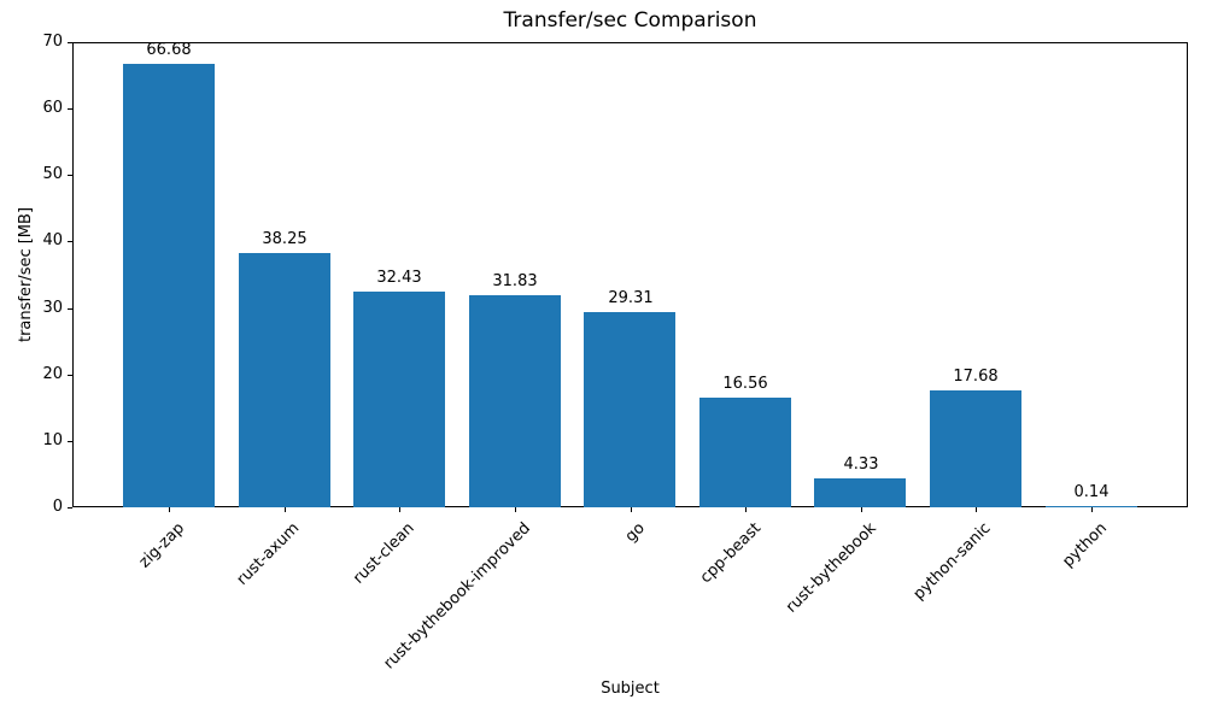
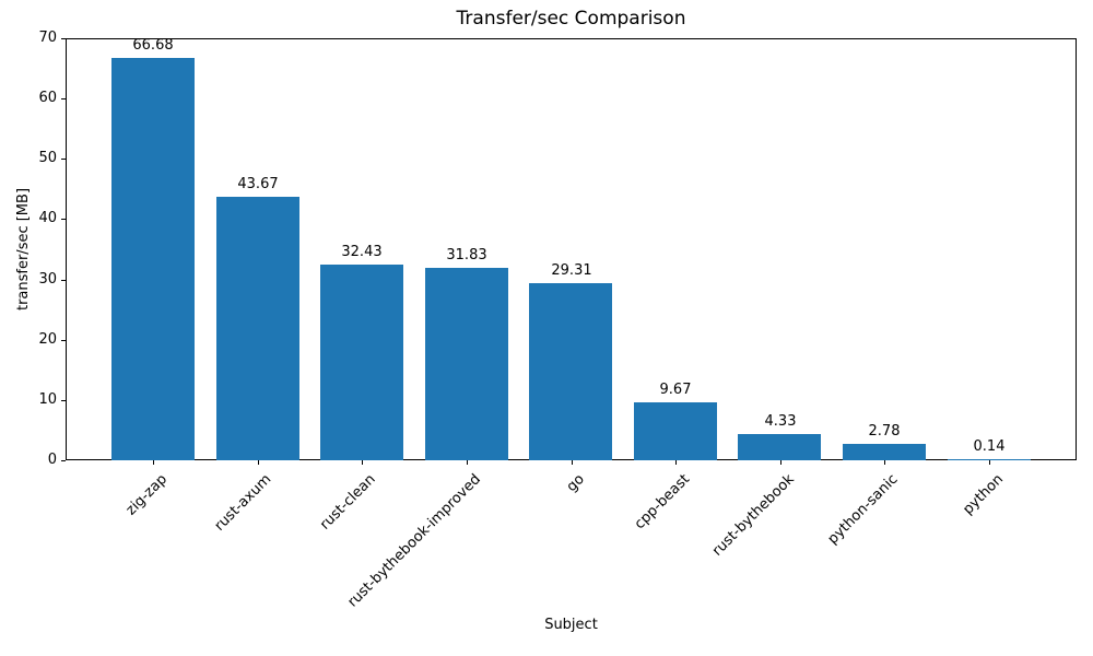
rust-axum: 38.25 -> 43.67
cpp-beast: 16.56 -> 9.67
python-sanic: 17.68 -> 2.78
